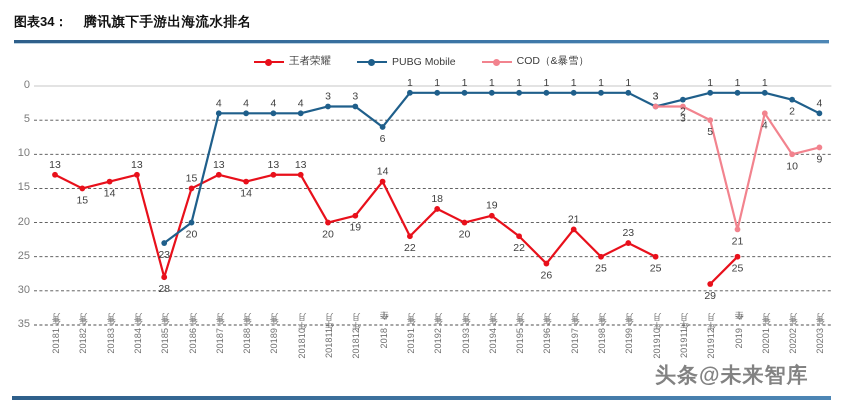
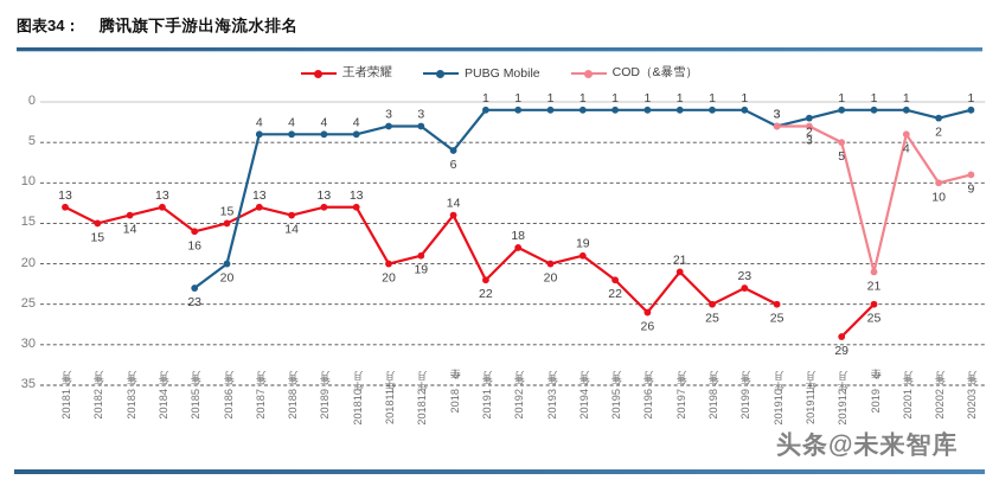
王者荣耀/2018年5月: 28 -> 16
PUBG Mobile/2020年3月: 4 -> 1
